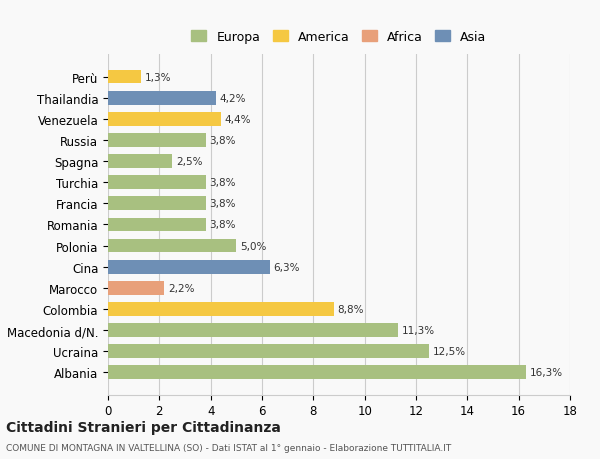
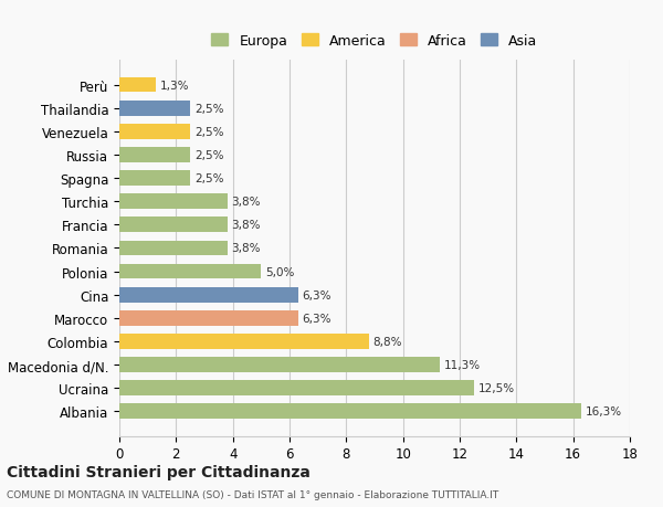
Thailandia: 4,2% -> 2,5%
Venezuela: 4,4% -> 2,5%
Russia: 3,8% -> 2,5%
Marocco: 2,2% -> 6,3%
